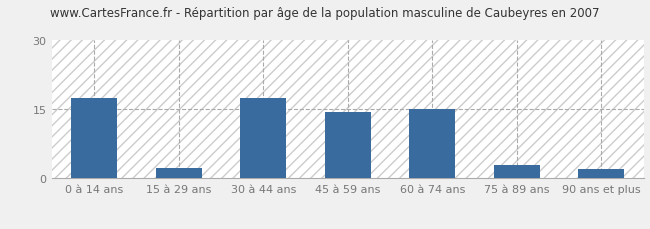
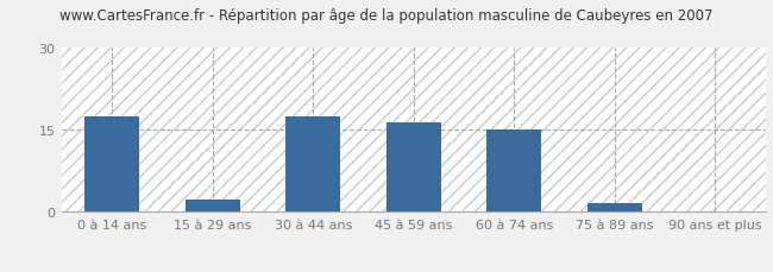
45 à 59 ans: 14.5 -> 16.5
75 à 89 ans: 3.0 -> 1.7
90 ans et plus: 2.0 -> 0.1
